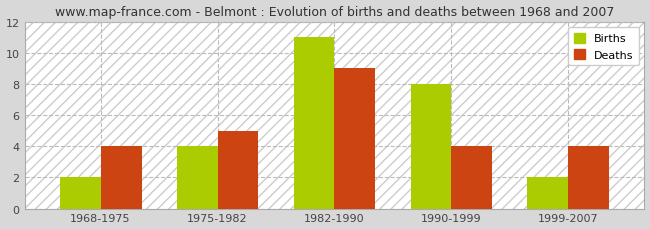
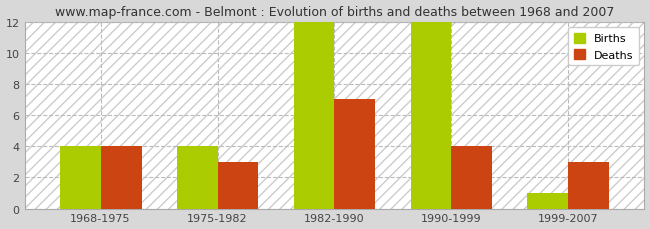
Births/1968-1975: 2 -> 4
Deaths/1975-1982: 5 -> 3
Births/1982-1990: 11 -> 12
Deaths/1982-1990: 9 -> 7
Births/1990-1999: 8 -> 12
Births/1999-2007: 2 -> 1
Deaths/1999-2007: 4 -> 3
